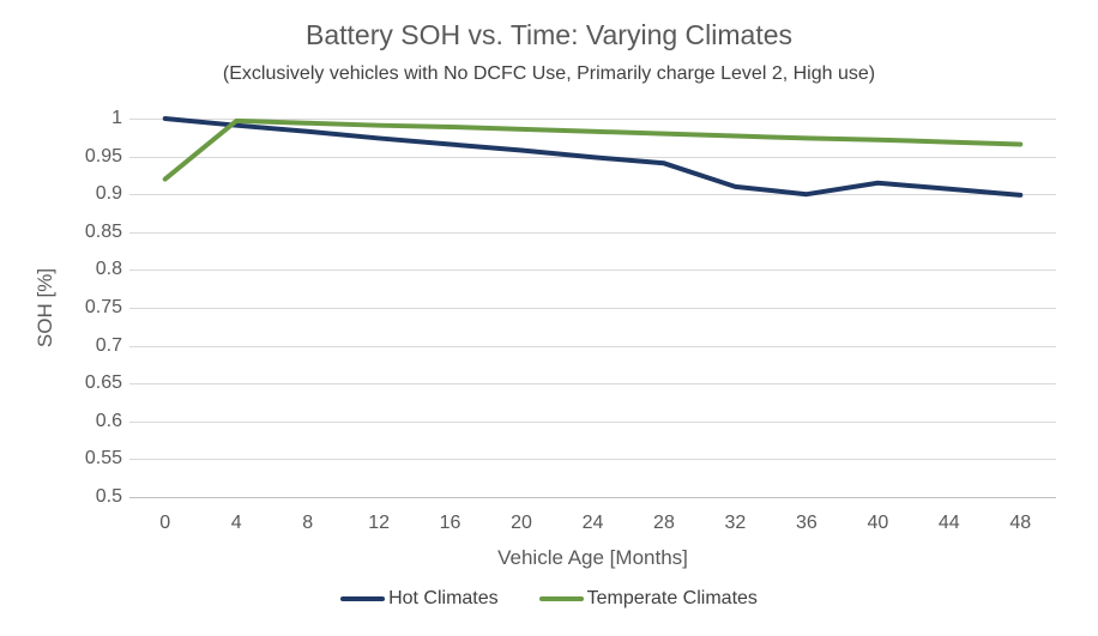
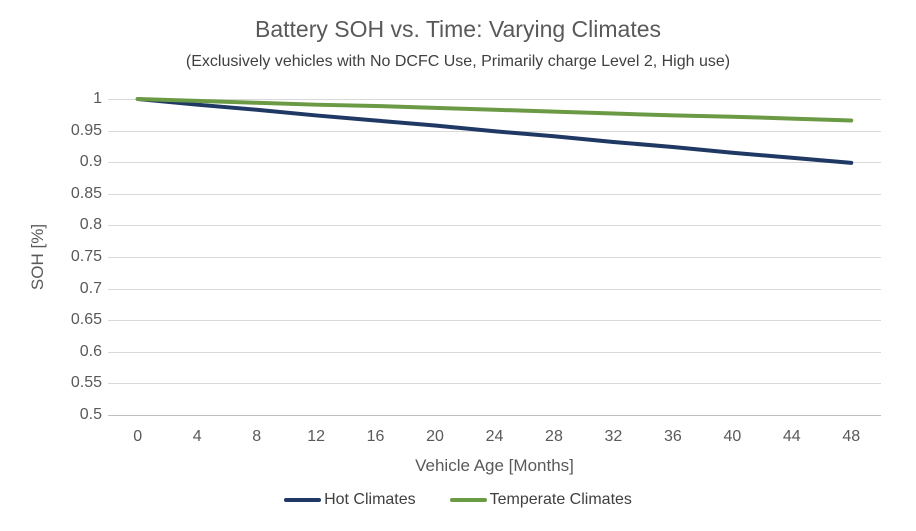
Temperate Climates/0: 0.92 -> 1.00
Hot Climates/32: 0.91 -> 0.93
Hot Climates/36: 0.90 -> 0.92
